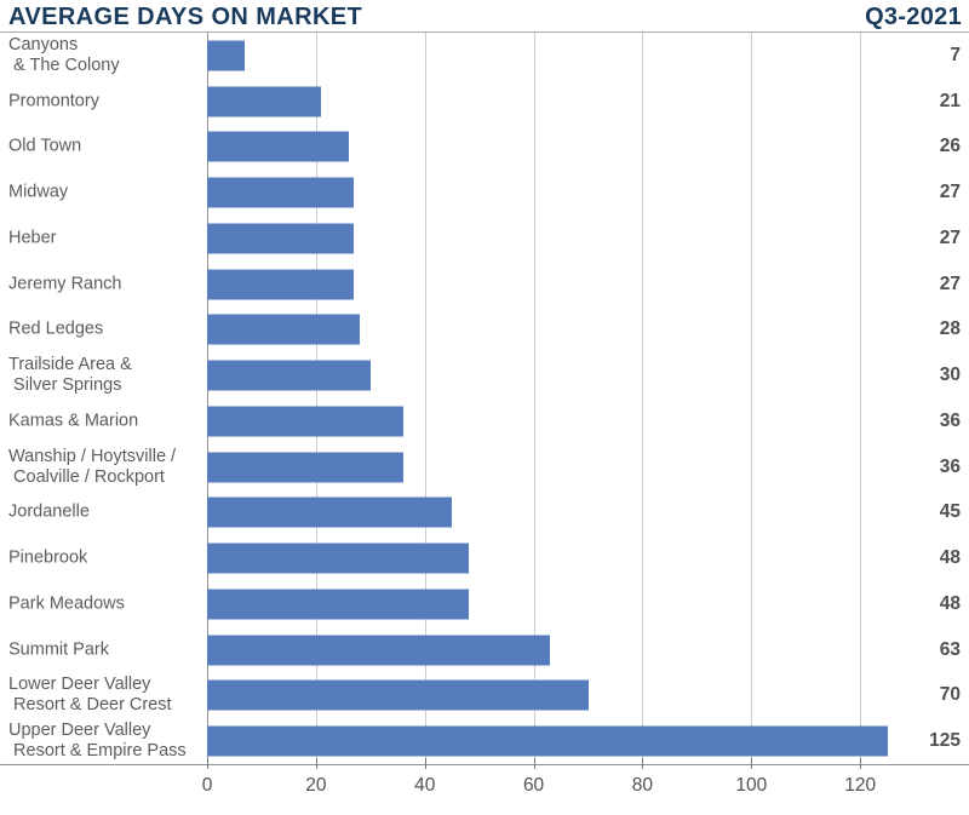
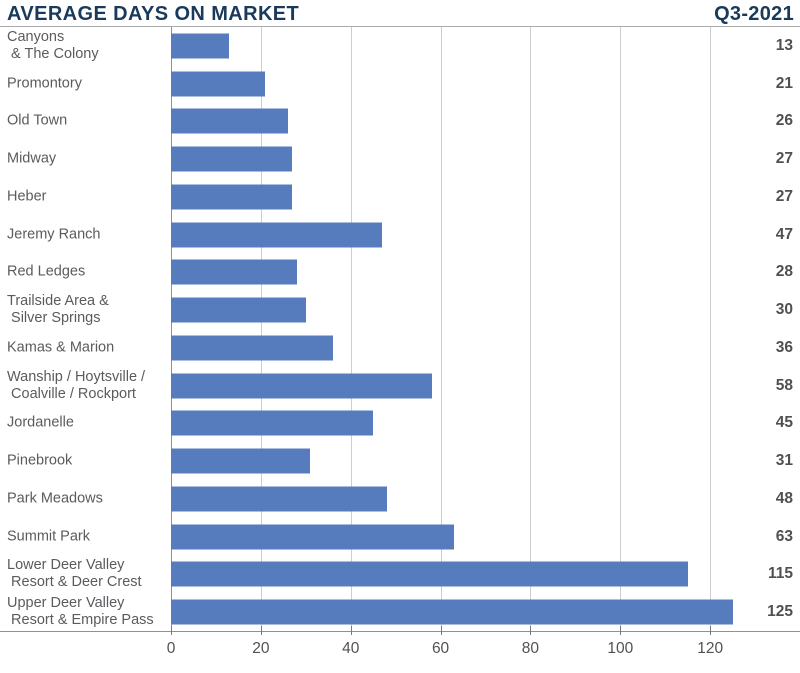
Canyons & The Colony: 7 -> 13
Jeremy Ranch: 27 -> 47
Wanship / Hoytsville / Coalville / Rockport: 36 -> 58
Pinebrook: 48 -> 31
Lower Deer Valley Resort & Deer Crest: 70 -> 115
